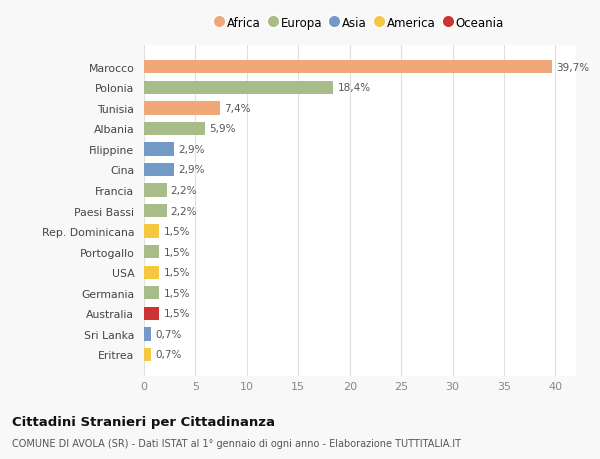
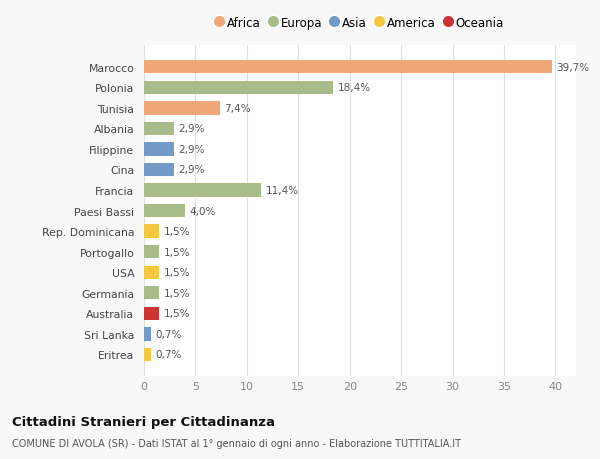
Albania: 5,9% -> 2,9%
Francia: 2,2% -> 11,4%
Paesi Bassi: 2,2% -> 4,0%
